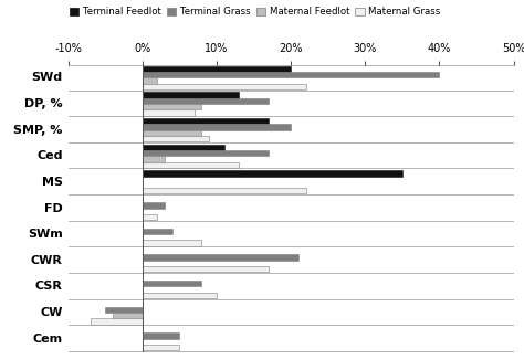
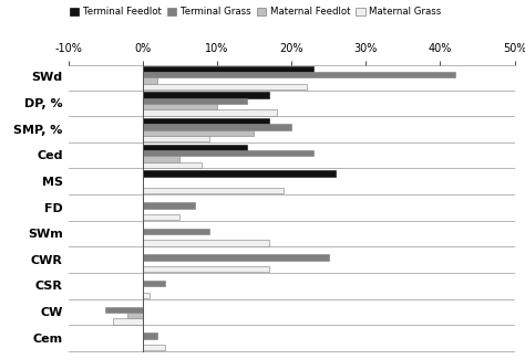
Terminal Feedlot/SWd: 20% -> 23%
Terminal Grass/SWd: 40% -> 42%
Terminal Feedlot/DP, %: 13% -> 17%
Terminal Grass/DP, %: 17% -> 14%
Maternal Feedlot/DP, %: 8% -> 10%
Maternal Grass/DP, %: 7% -> 18%
Maternal Feedlot/SMP, %: 8% -> 15%
Terminal Feedlot/Ced: 11% -> 14%
Terminal Grass/Ced: 17% -> 23%
Maternal Feedlot/Ced: 3% -> 5%
Maternal Grass/Ced: 13% -> 8%
Terminal Feedlot/MS: 35% -> 26%
Maternal Grass/MS: 22% -> 19%
Terminal Grass/FD: 3% -> 7%
Maternal Grass/FD: 2% -> 5%
Terminal Grass/SWm: 4% -> 9%
Maternal Grass/SWm: 8% -> 17%
Terminal Grass/CWR: 21% -> 25%
Terminal Grass/CSR: 8% -> 3%
Maternal Grass/CSR: 10% -> 1%
Maternal Feedlot/CW: -4% -> -2%
Maternal Grass/CW: -7% -> -4%
Terminal Grass/Cem: 5% -> 2%
Maternal Grass/Cem: 5% -> 3%
